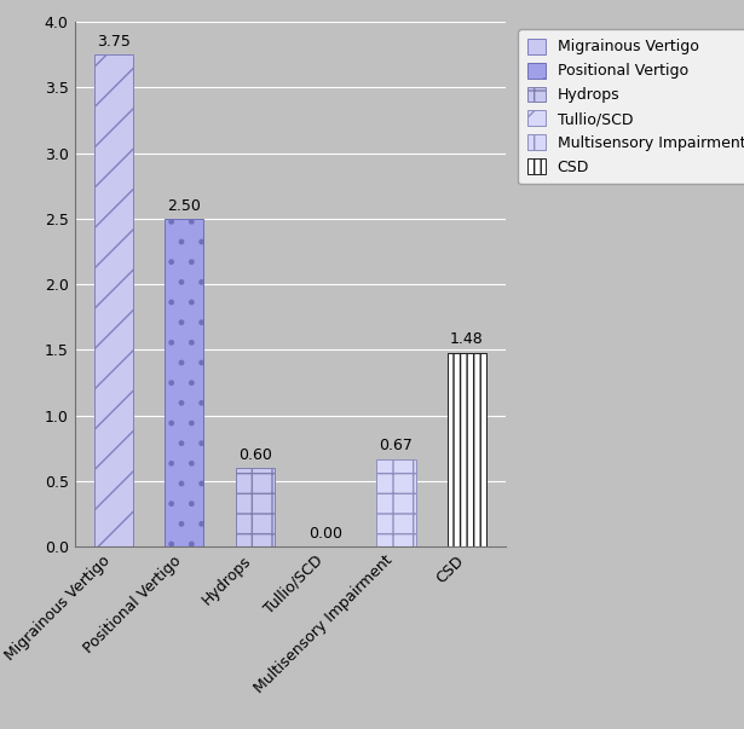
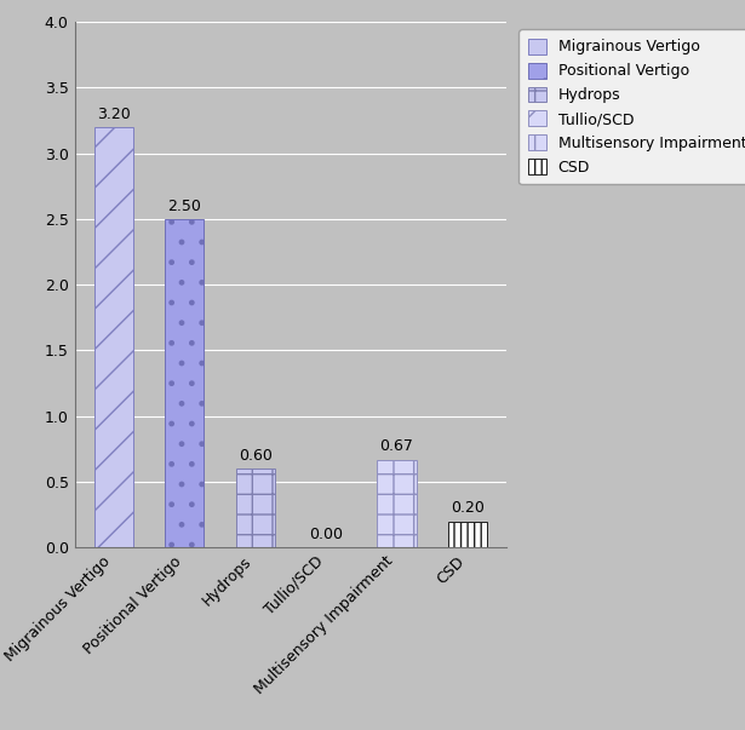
Migrainous Vertigo: 3.75 -> 3.20
CSD: 1.48 -> 0.20
